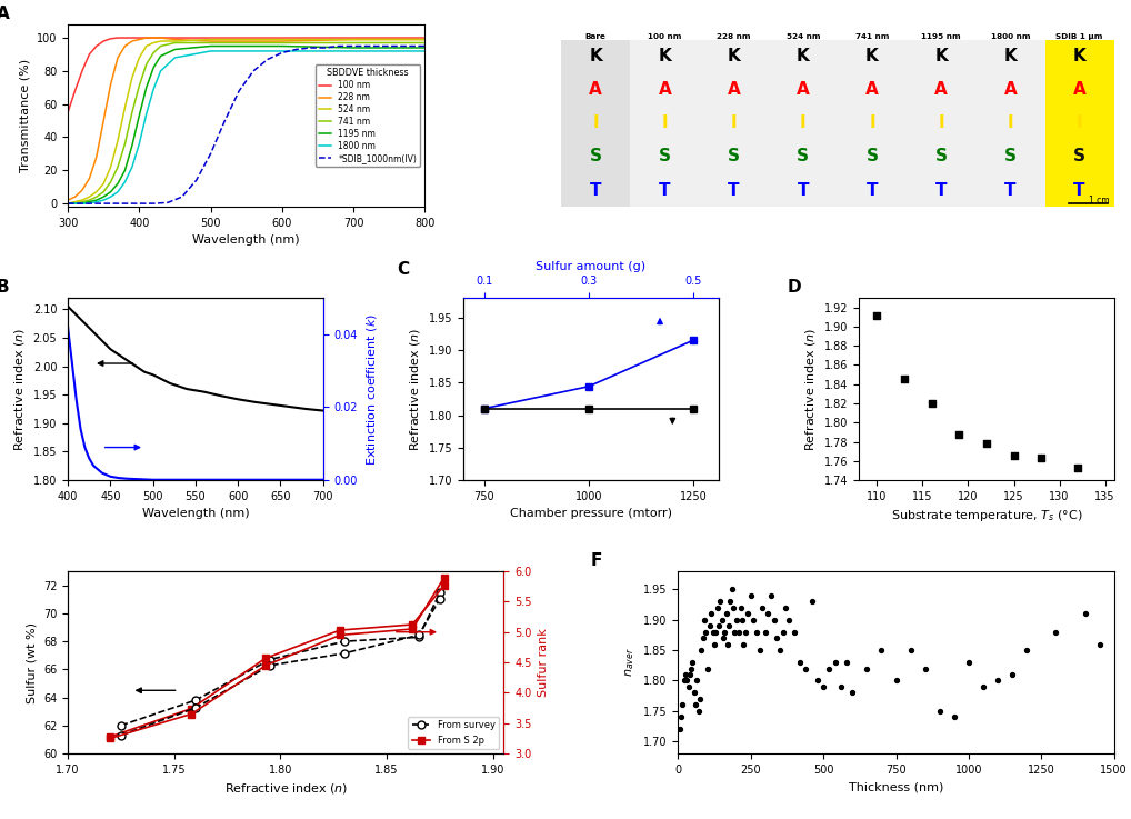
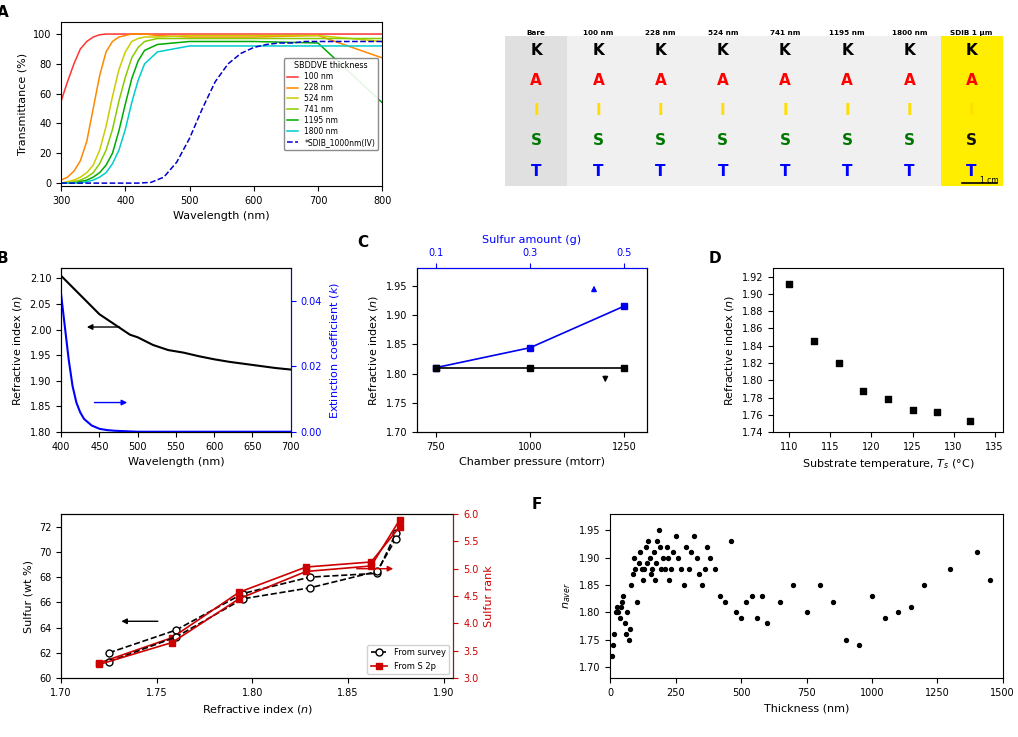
228 nm/800: 99 -> 84
524 nm/800: 99 -> 95
1195 nm/800: 94 -> 54
